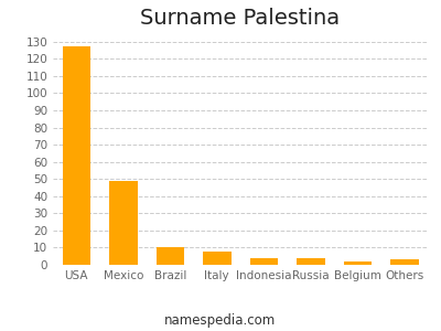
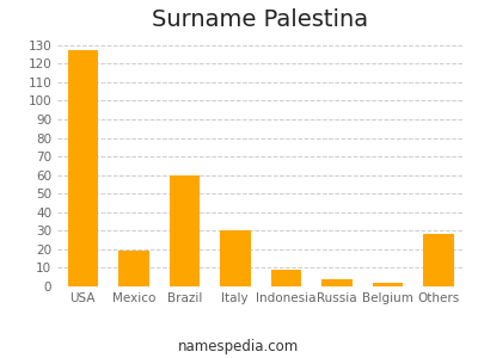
Mexico: 49 -> 19
Brazil: 10 -> 60
Italy: 8 -> 30
Indonesia: 4 -> 9
Others: 3 -> 28
